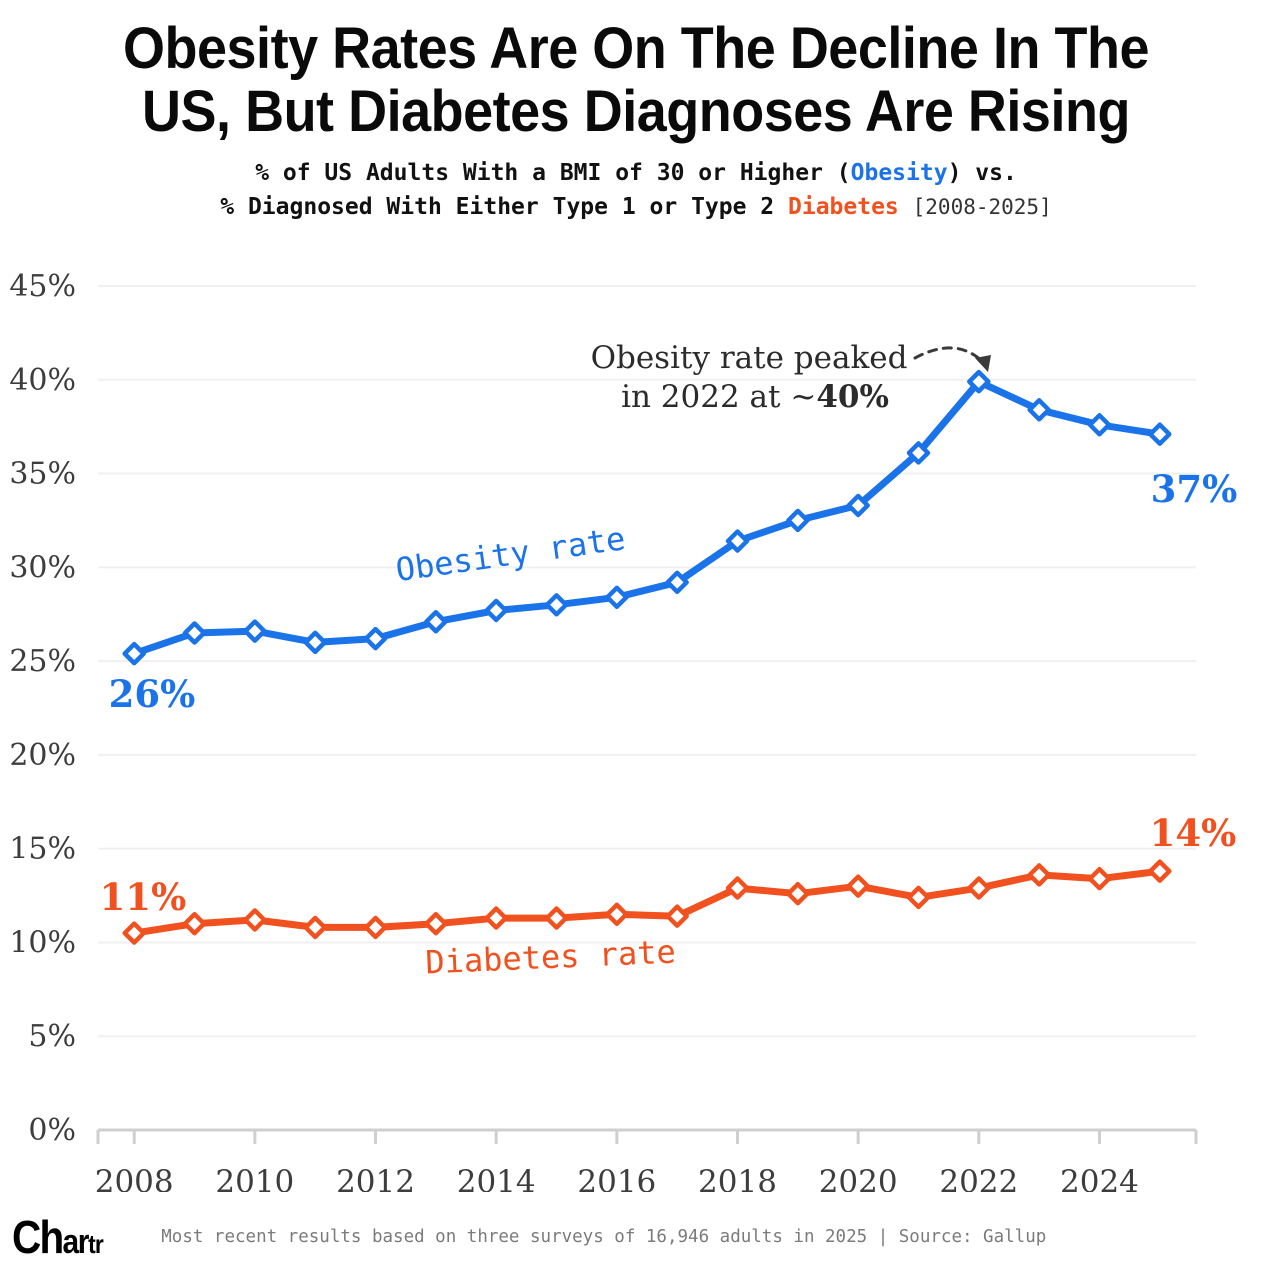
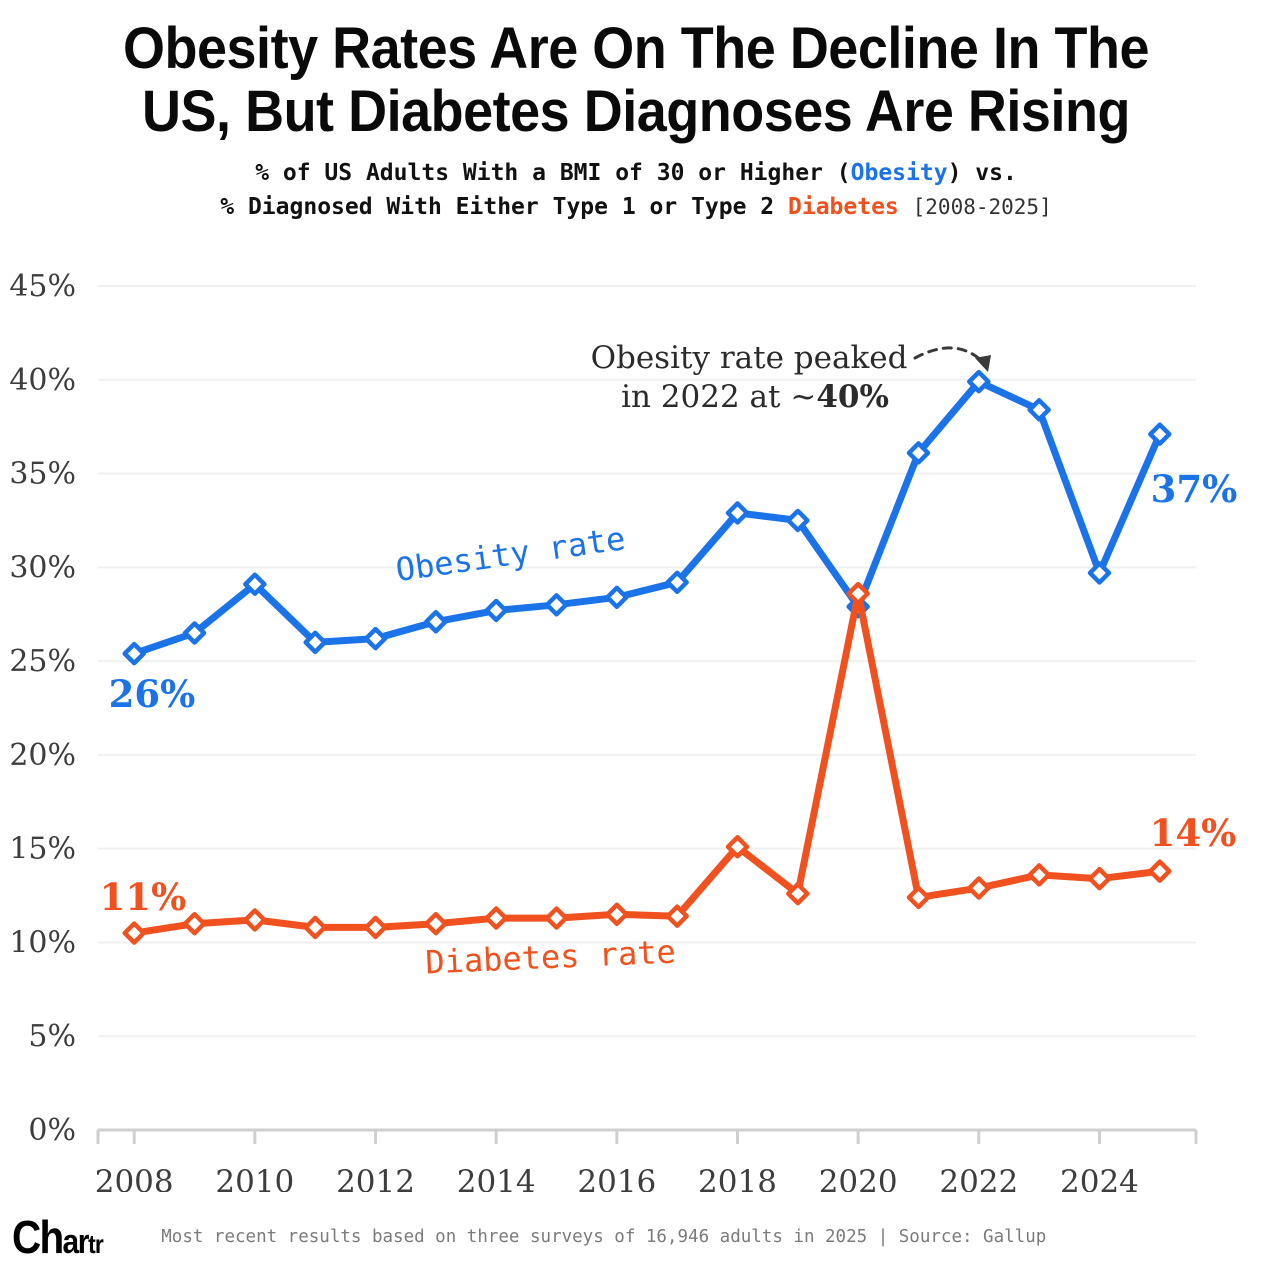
Obesity rate/2010: 26.6% -> 29.1%
Obesity rate/2018: 31.4% -> 32.9%
Diabetes rate/2018: 12.9% -> 15.1%
Obesity rate/2020: 33.3% -> 27.9%
Diabetes rate/2020: 13.0% -> 28.6%
Obesity rate/2024: 37.6% -> 29.7%
